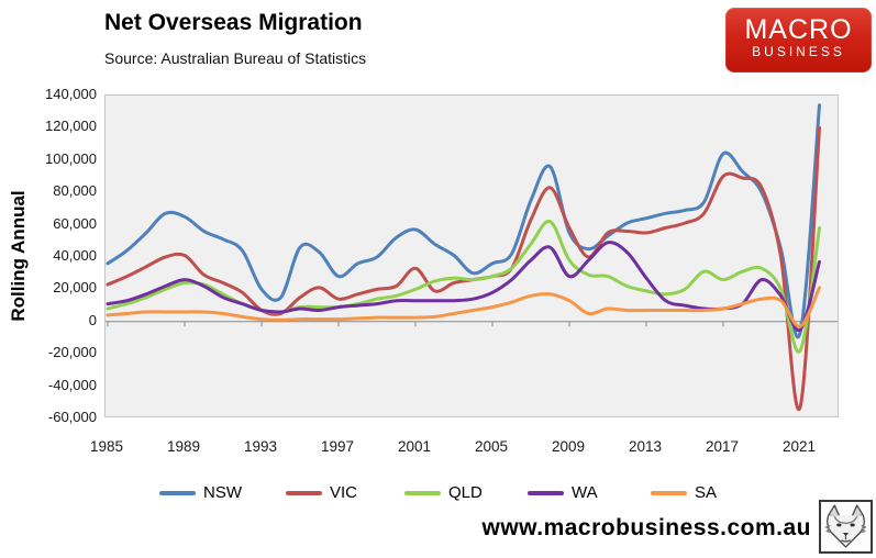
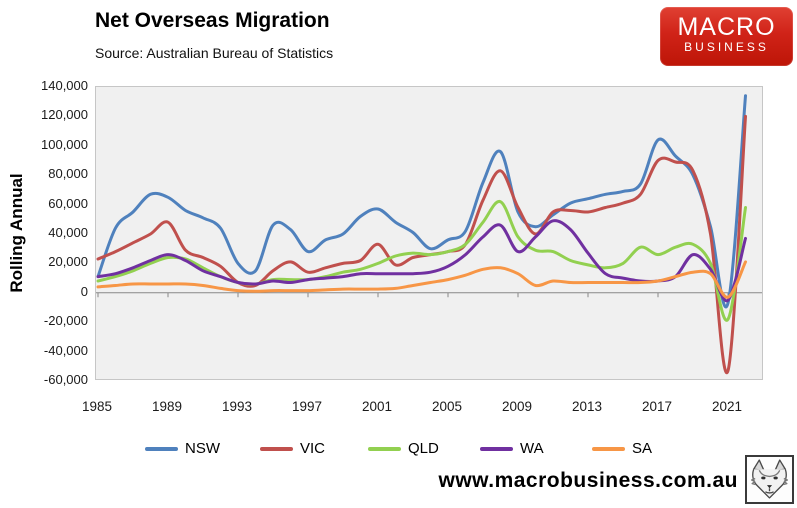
NSW/1985: 36000 -> 11000
VIC/1989: 41000 -> 48000
